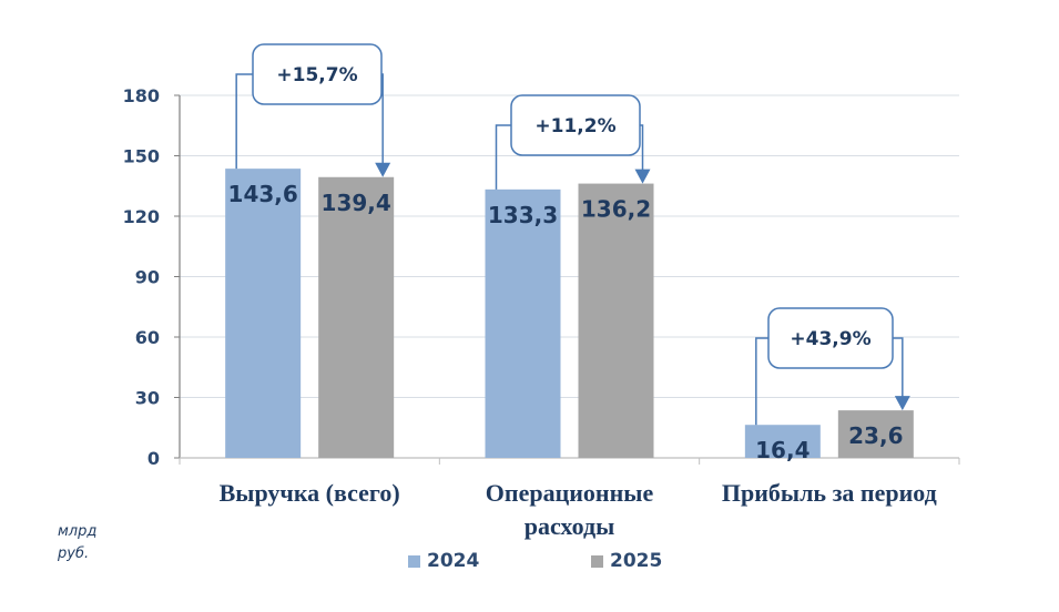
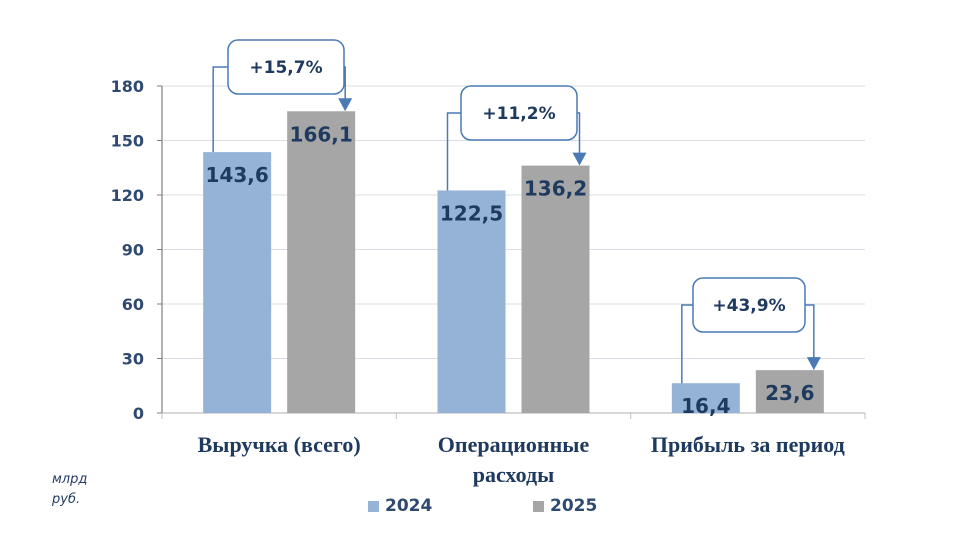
2025/Выручка (всего): 139,4 -> 166,1
2024/Операционные расходы: 133,3 -> 122,5
